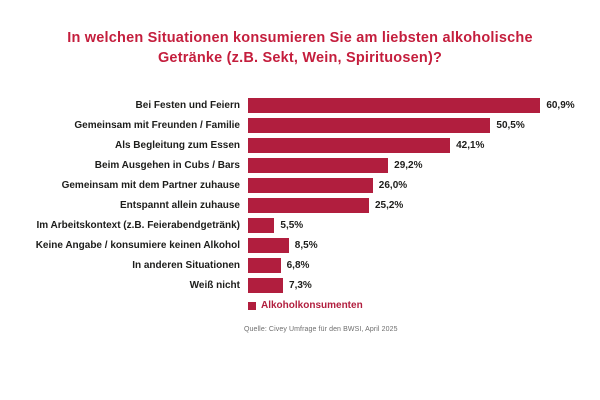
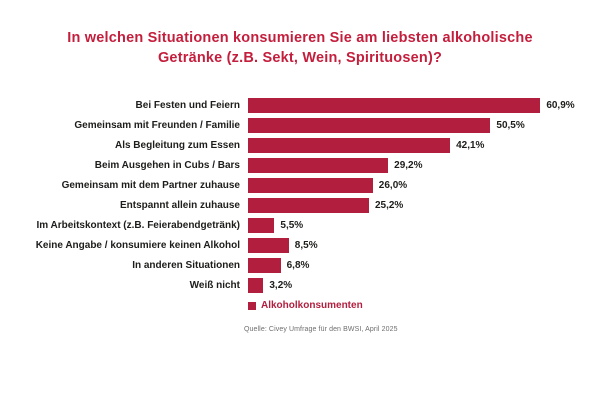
Weiß nicht: 7,3% -> 3,2%
